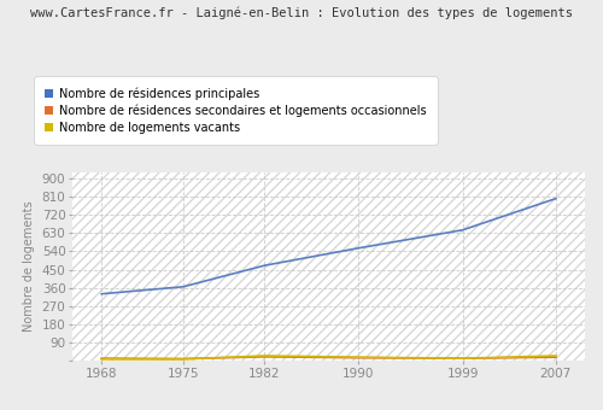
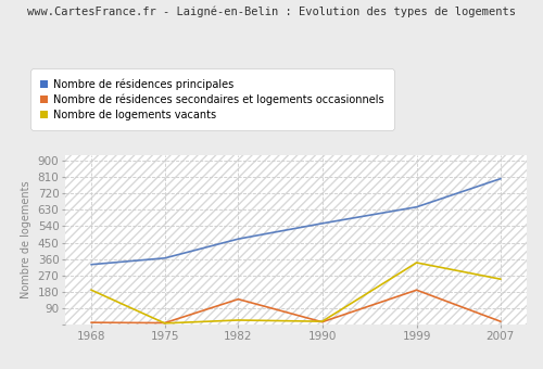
Nombre de logements vacants/1968: 10 -> 190
Nombre de résidences secondaires et logements occasionnels/1982: 20 -> 140
Nombre de résidences secondaires et logements occasionnels/1999: 10 -> 190
Nombre de logements vacants/1999: 10 -> 340
Nombre de logements vacants/2007: 20 -> 250
